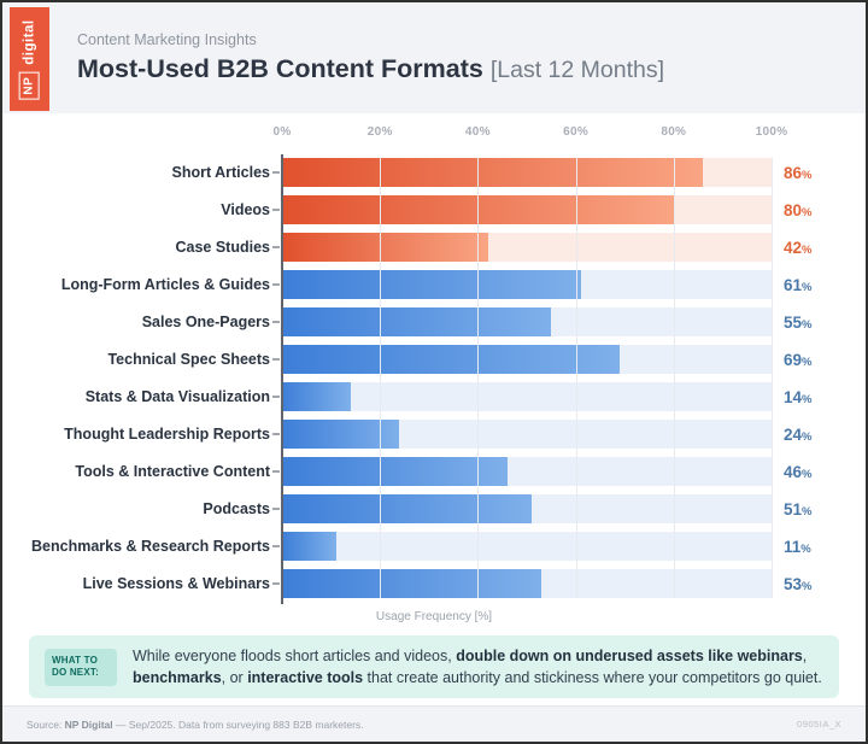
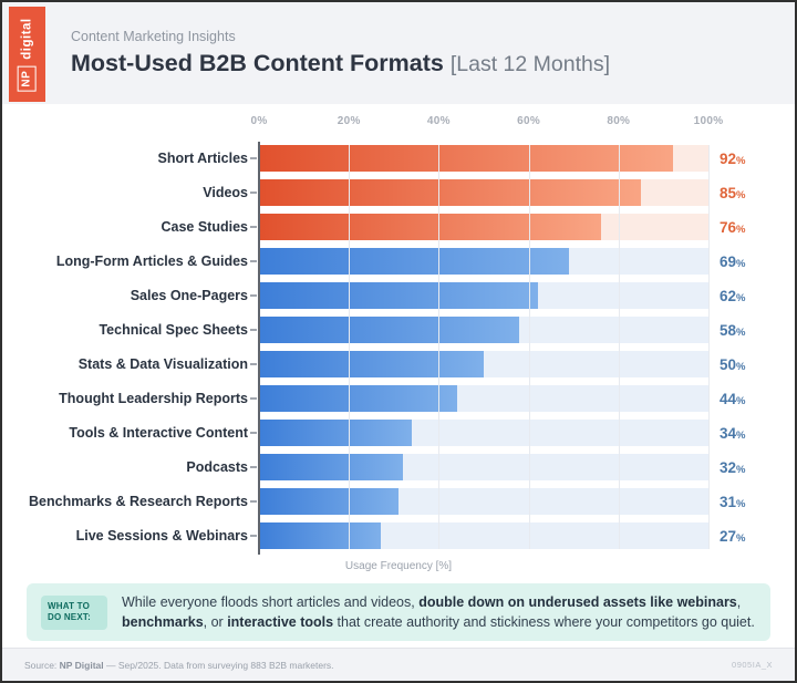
Short Articles: 86 -> 92
Videos: 80 -> 85
Case Studies: 42 -> 76
Long-Form Articles & Guides: 61 -> 69
Sales One-Pagers: 55 -> 62
Technical Spec Sheets: 69 -> 58
Stats & Data Visualization: 14 -> 50
Thought Leadership Reports: 24 -> 44
Tools & Interactive Content: 46 -> 34
Podcasts: 51 -> 32
Benchmarks & Research Reports: 11 -> 31
Live Sessions & Webinars: 53 -> 27
